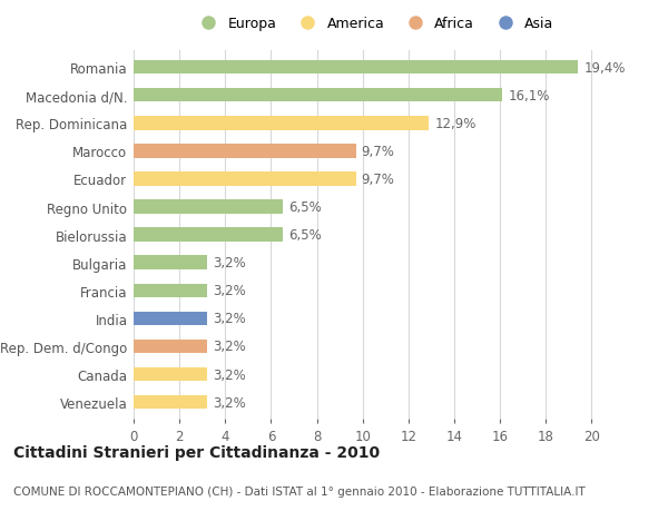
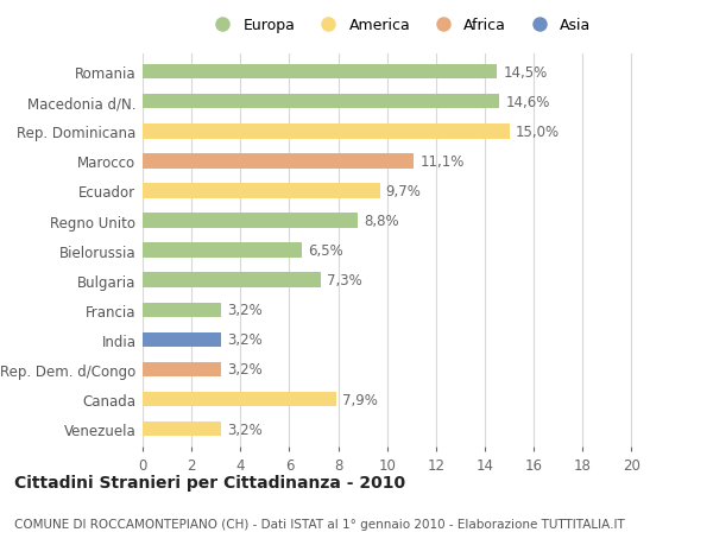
Romania: 19,4% -> 14,5%
Macedonia d/N.: 16,1% -> 14,6%
Rep. Dominicana: 12,9% -> 15,0%
Marocco: 9,7% -> 11,1%
Regno Unito: 6,5% -> 8,8%
Bulgaria: 3,2% -> 7,3%
Canada: 3,2% -> 7,9%
